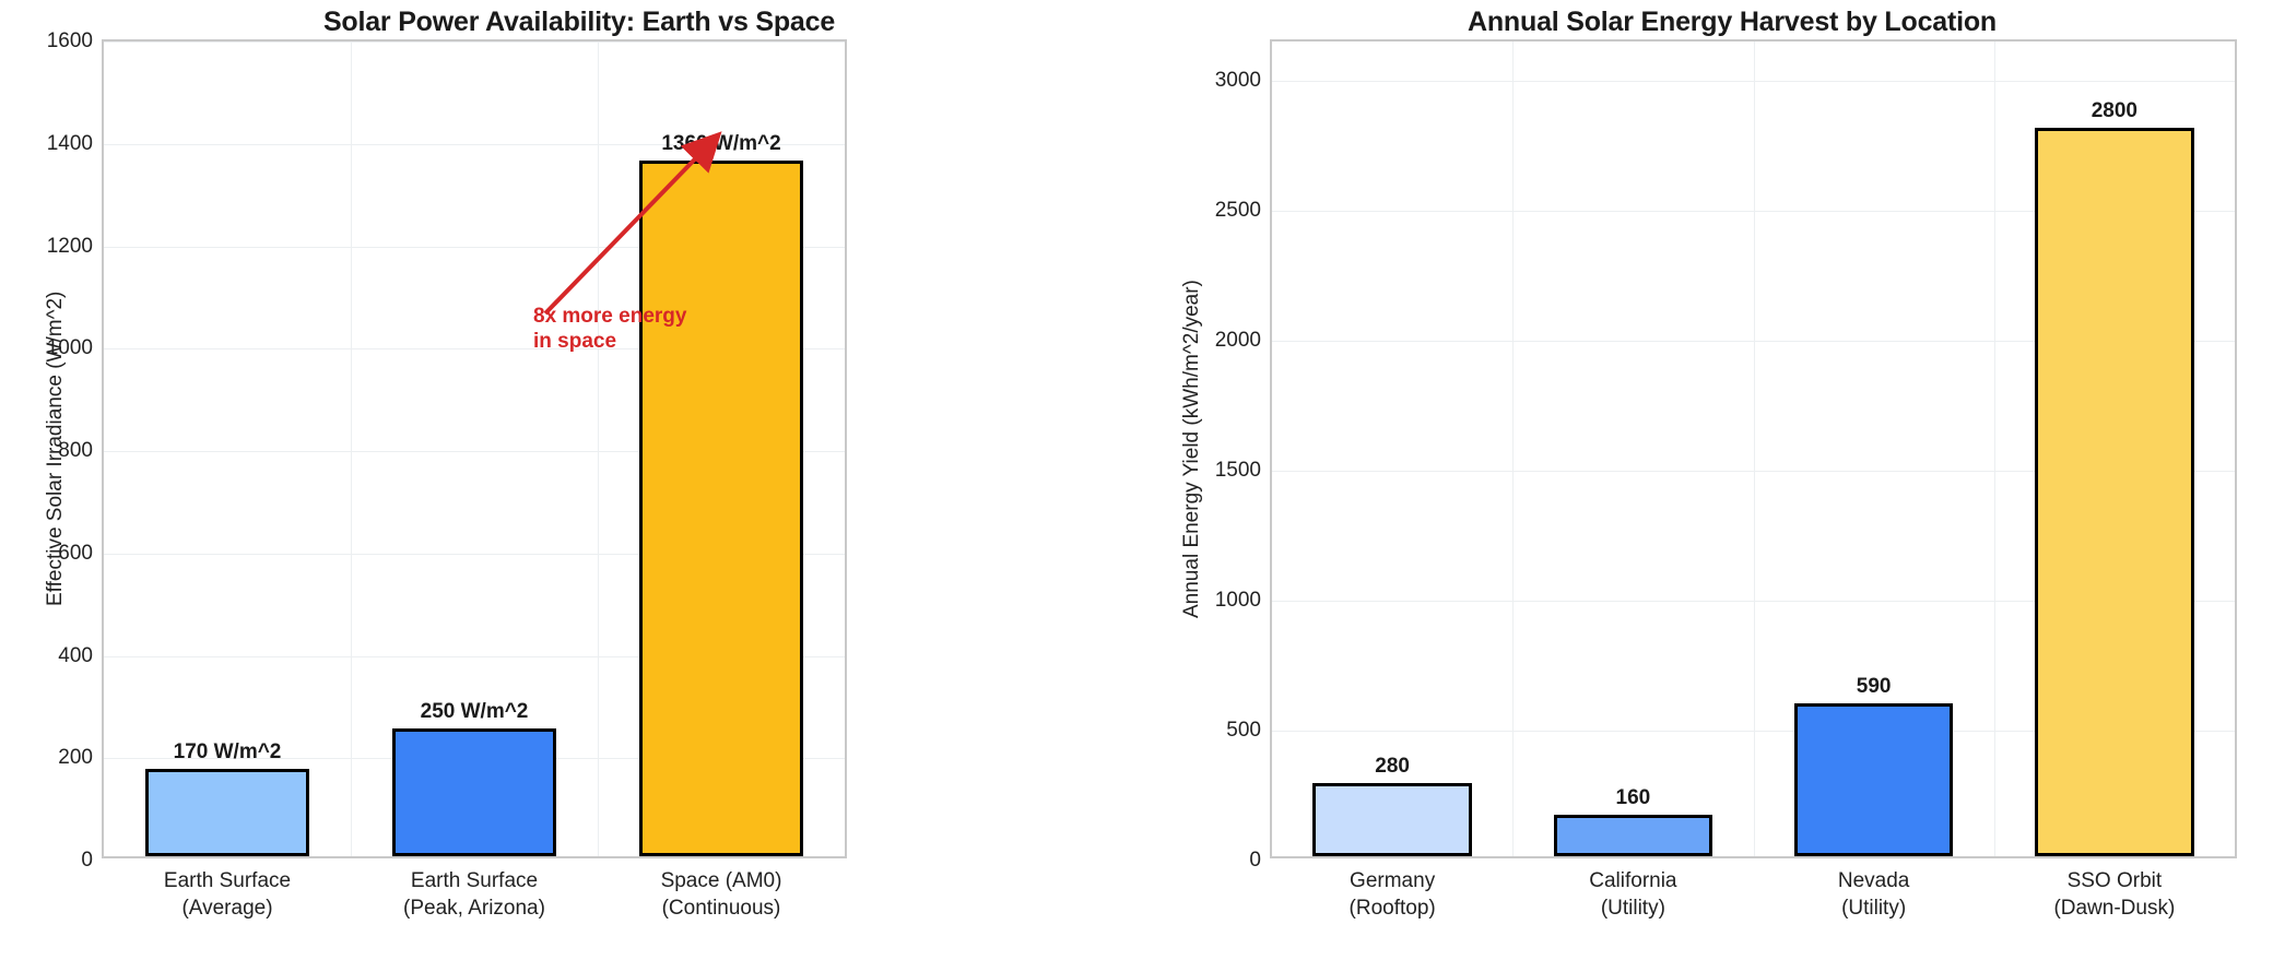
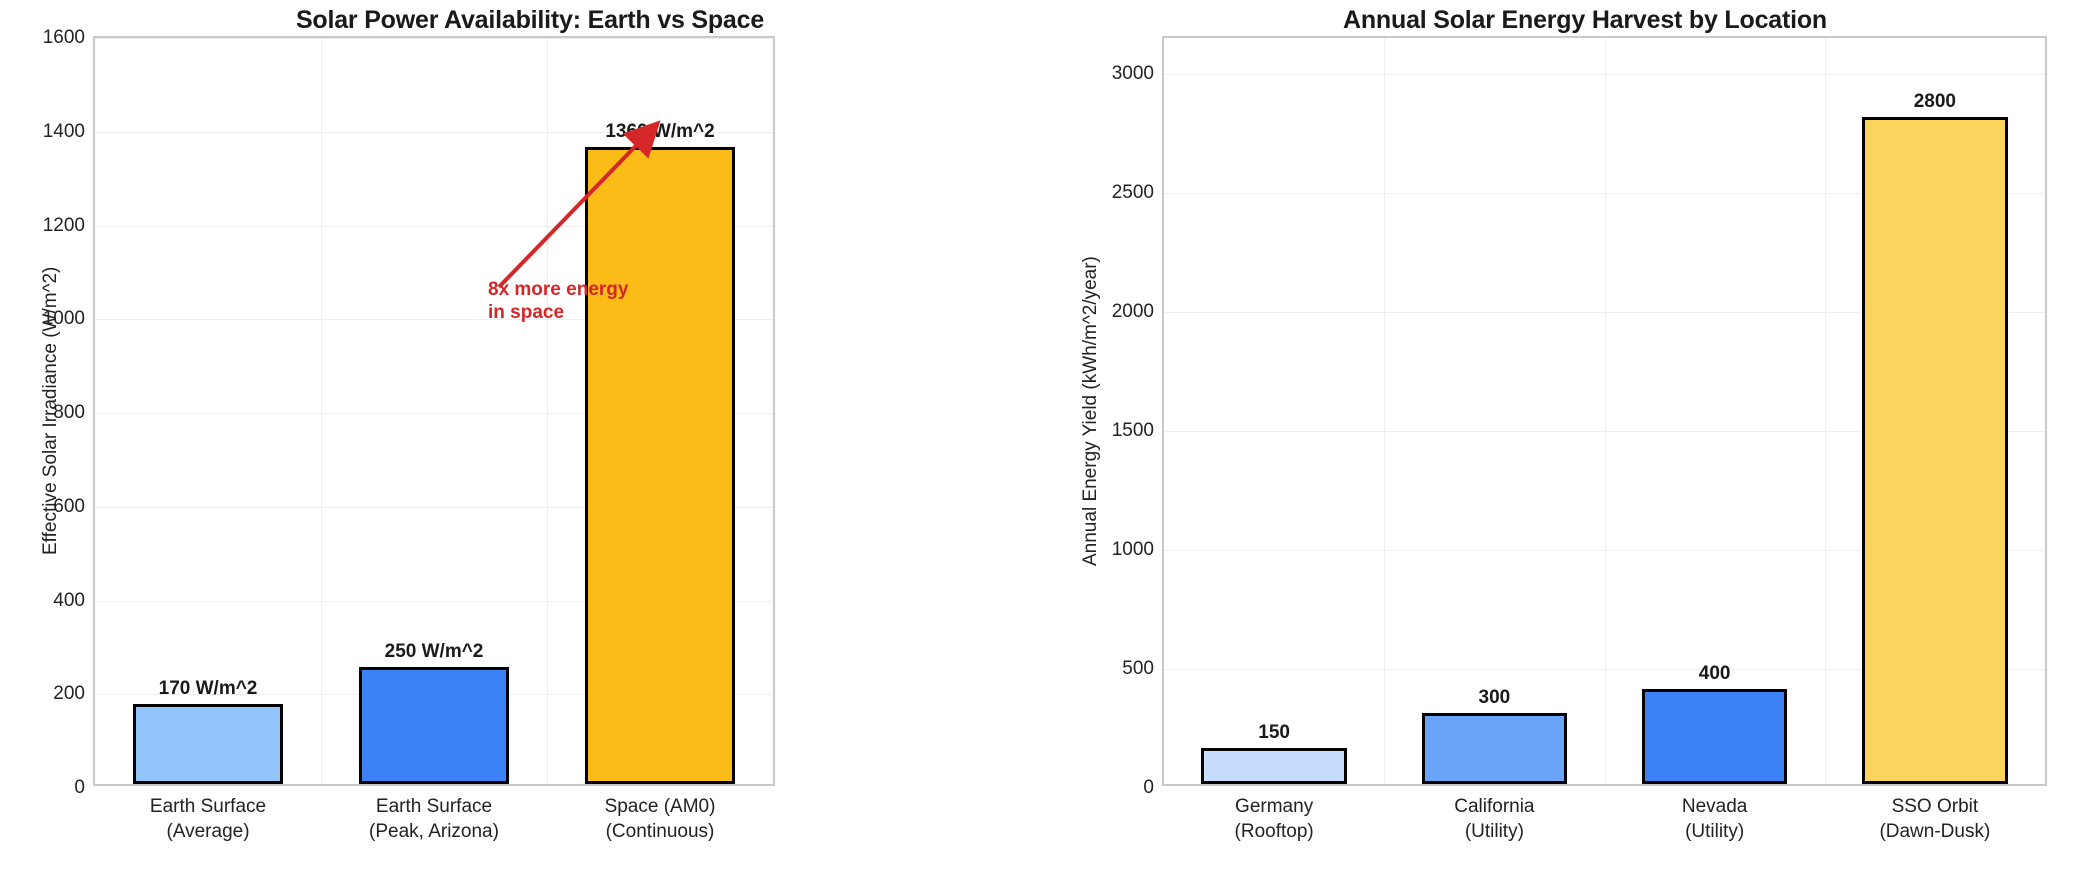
Annual Solar Energy Harvest by Location/Germany (Rooftop): 280 -> 150
Annual Solar Energy Harvest by Location/California (Utility): 160 -> 300
Annual Solar Energy Harvest by Location/Nevada (Utility): 590 -> 400
